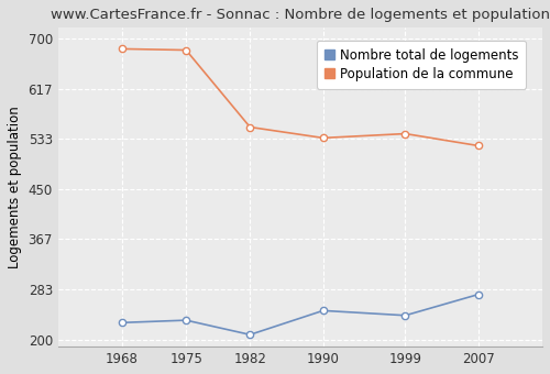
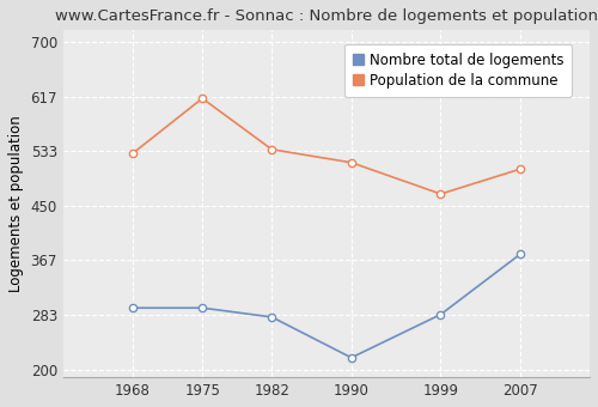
Nombre total de logements/1968: 228 -> 294
Population de la commune/1968: 683 -> 530
Nombre total de logements/1975: 232 -> 294
Population de la commune/1975: 681 -> 614
Nombre total de logements/1982: 208 -> 280
Population de la commune/1982: 553 -> 536
Nombre total de logements/1990: 248 -> 218
Population de la commune/1990: 535 -> 516
Nombre total de logements/1999: 240 -> 284
Population de la commune/1999: 542 -> 468
Nombre total de logements/2007: 275 -> 376
Population de la commune/2007: 522 -> 506
